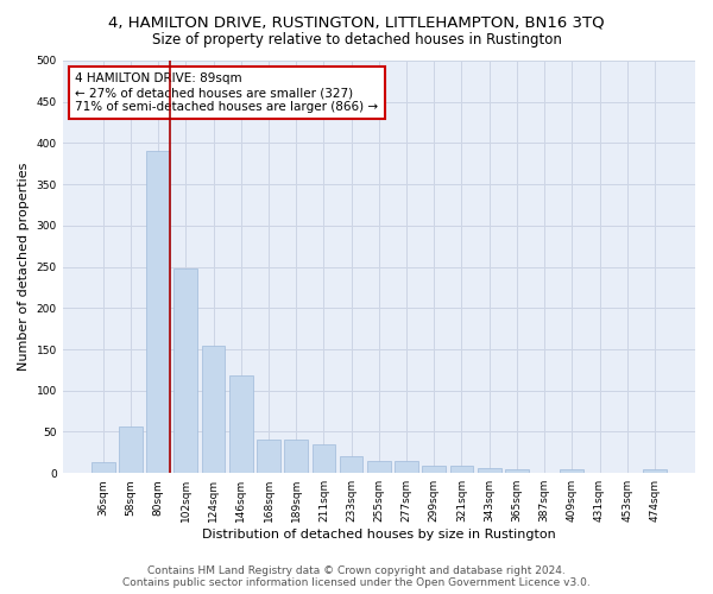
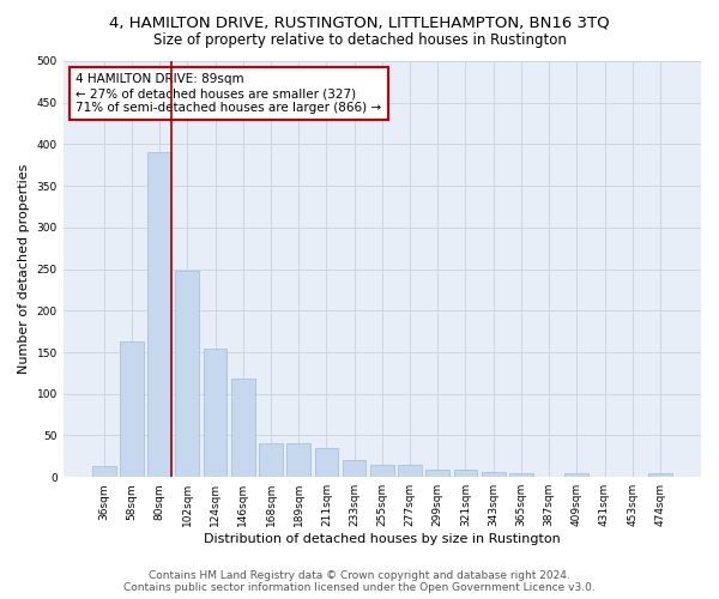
58sqm: 56 -> 163
